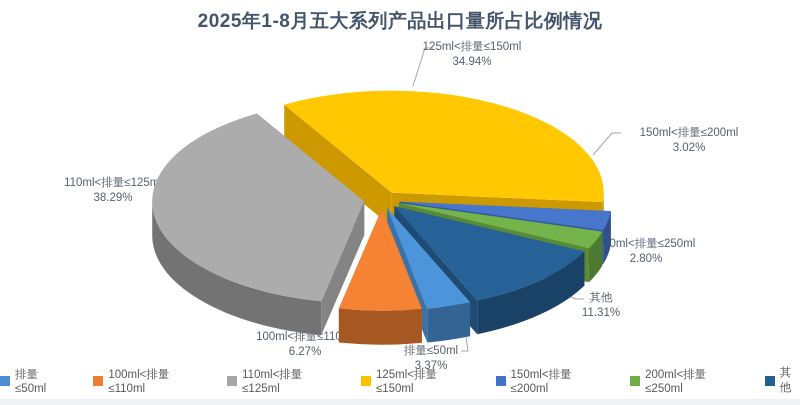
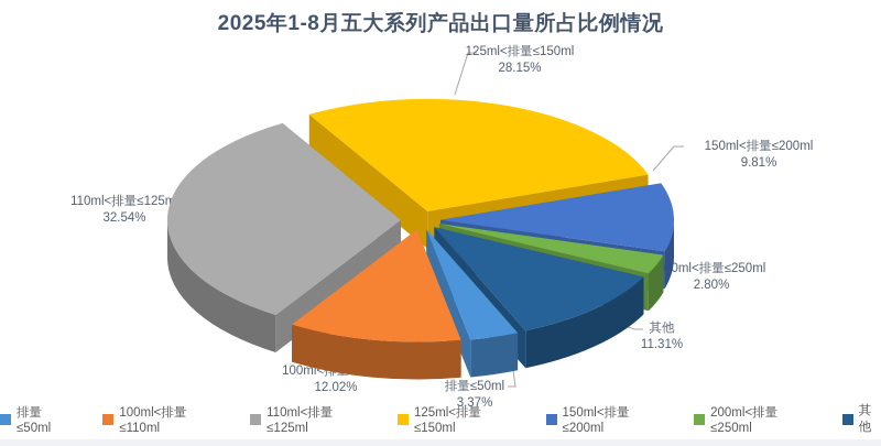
100ml<排量≤110ml: 6.27% -> 12.02%
110ml<排量≤125ml: 38.29% -> 32.54%
125ml<排量≤150ml: 34.94% -> 28.15%
150ml<排量≤200ml: 3.02% -> 9.81%
